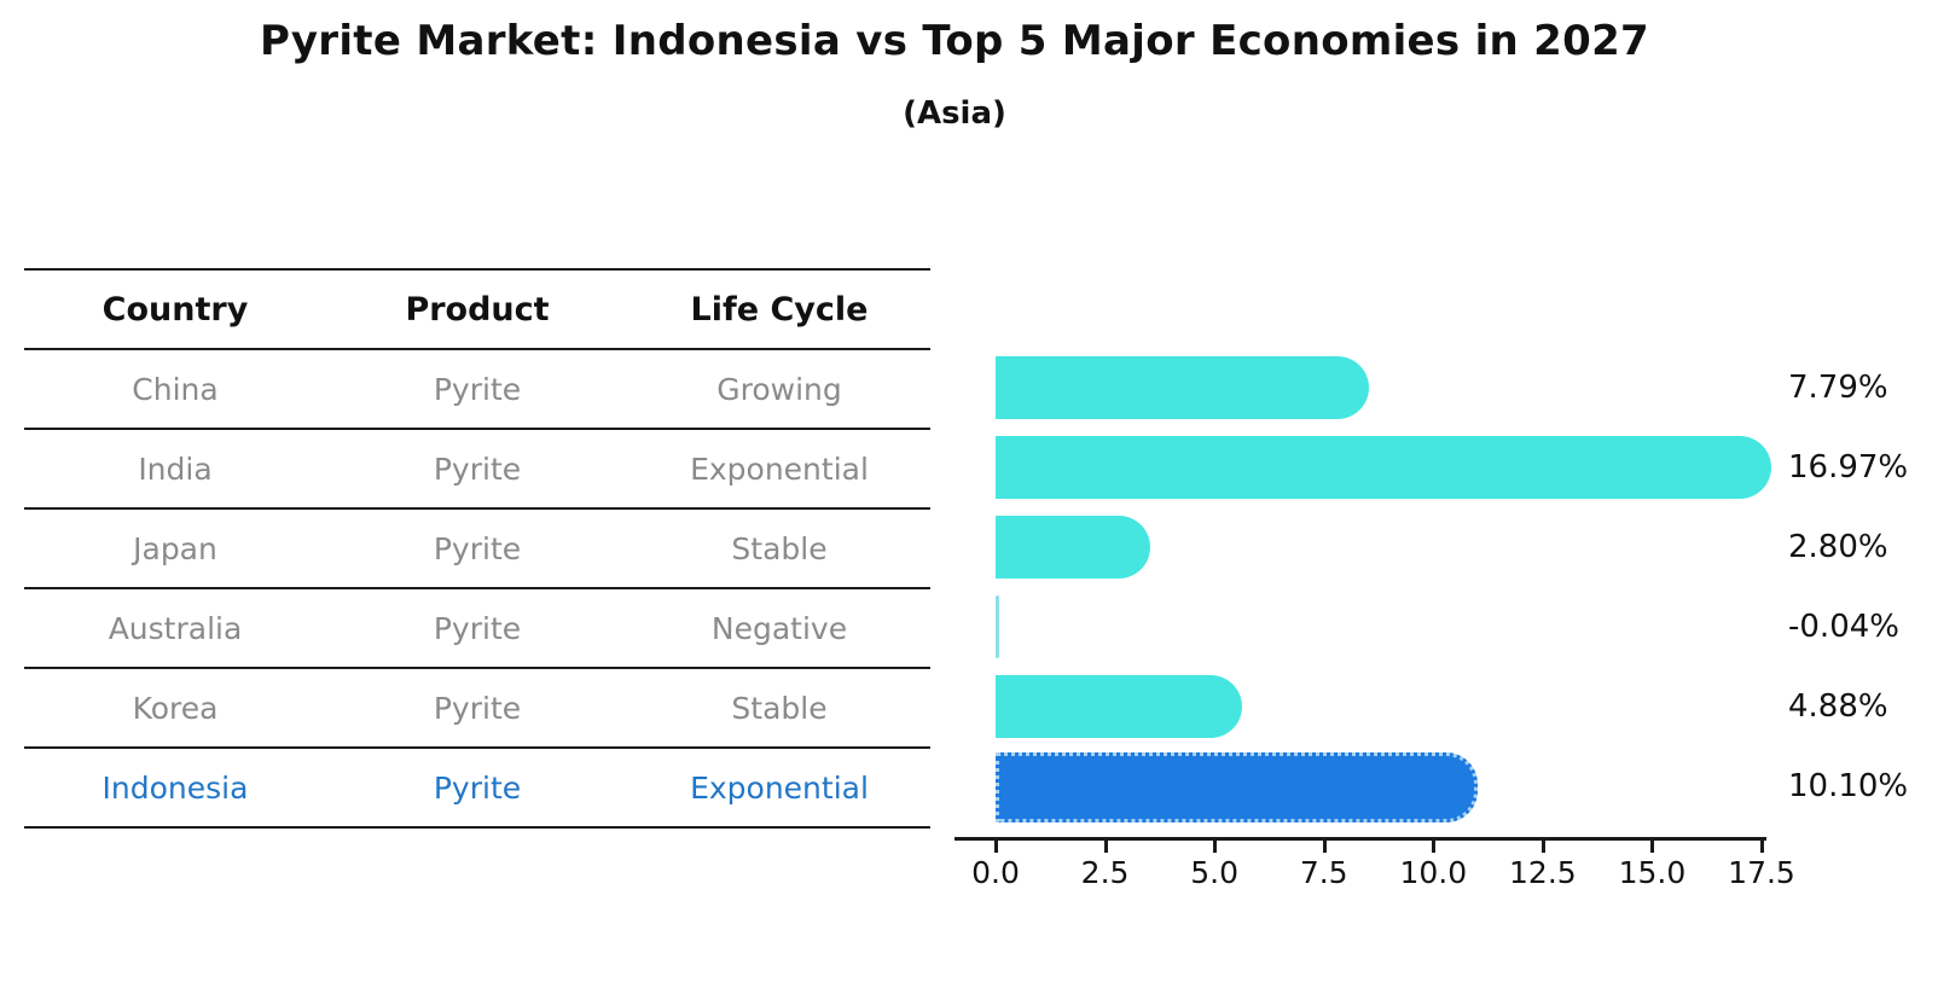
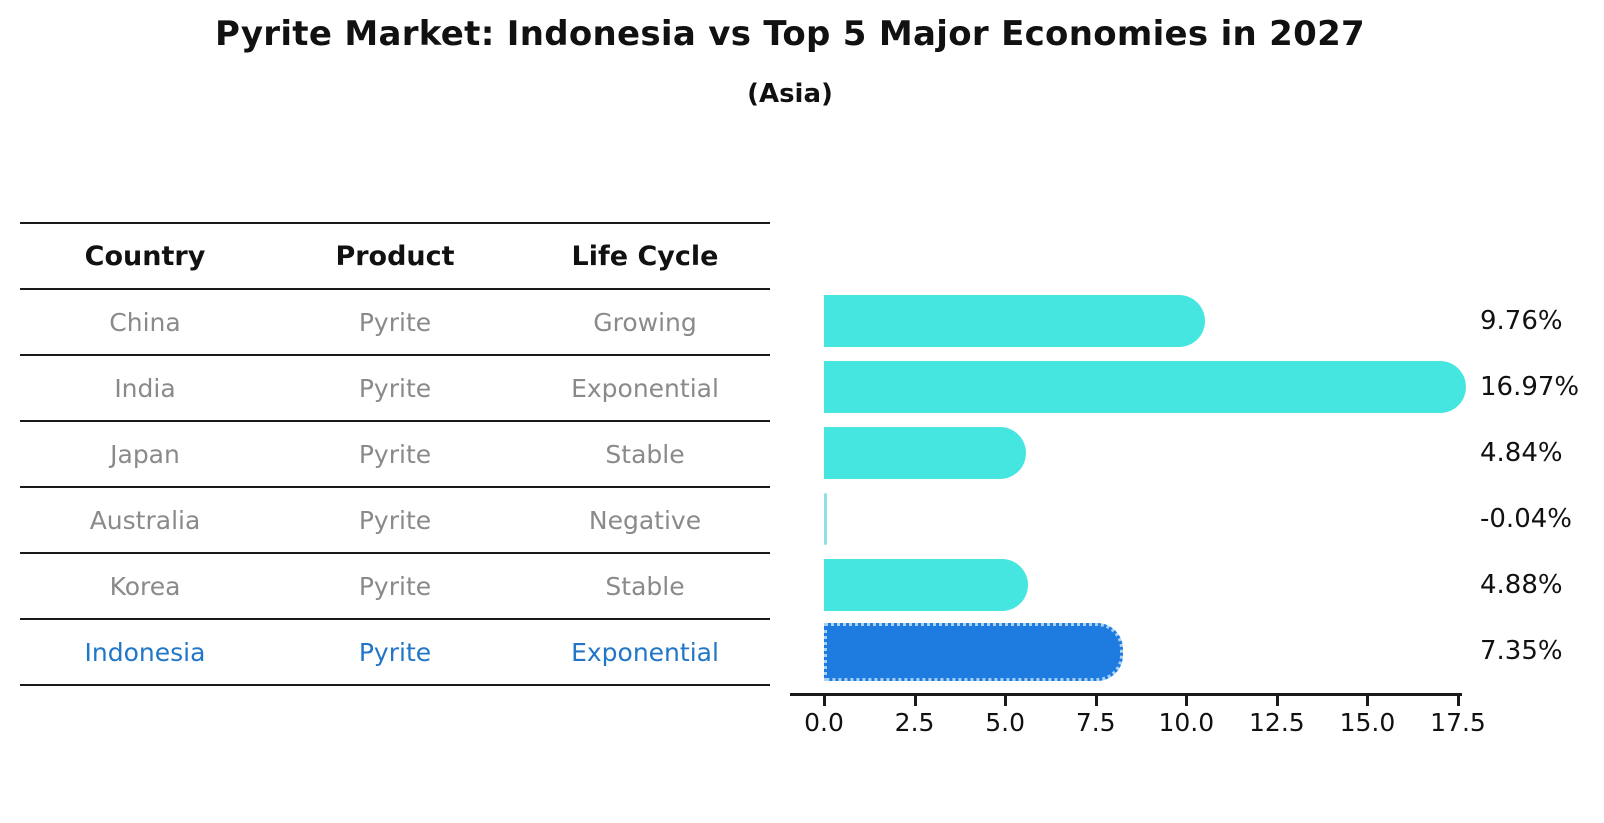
China: 7.79% -> 9.76%
Japan: 2.80% -> 4.84%
Indonesia: 10.10% -> 7.35%
